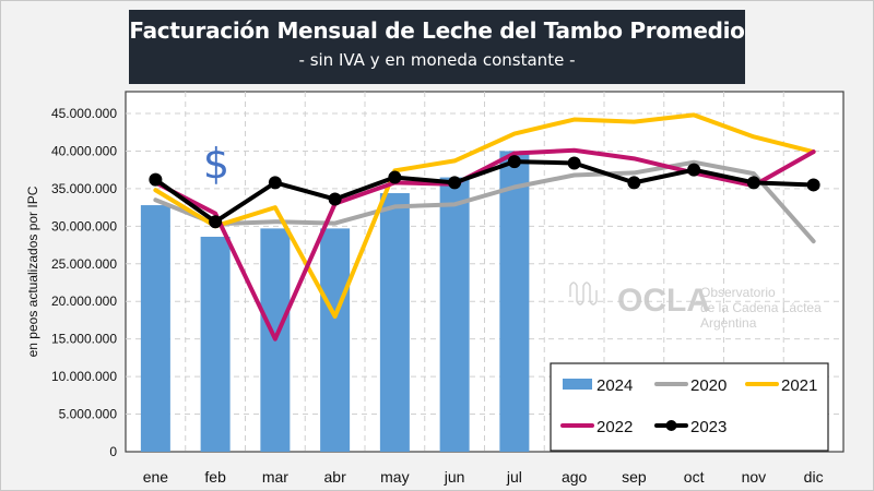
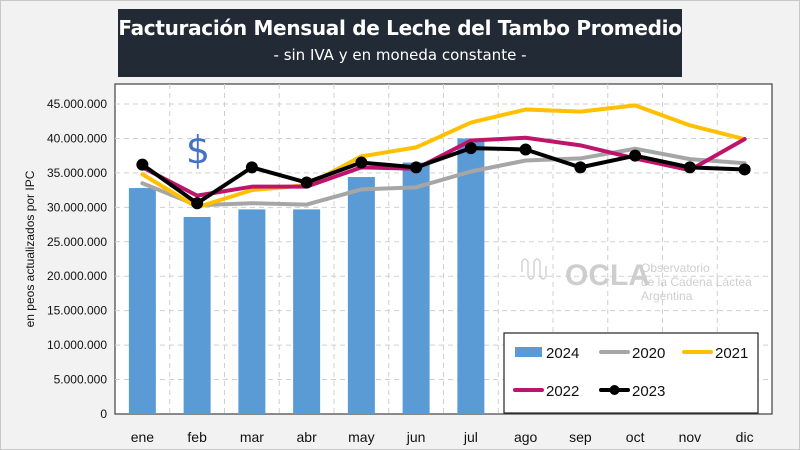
2022/mar: 15000000 -> 33000000
2021/abr: 18000000 -> 33000000
2020/dic: 28000000 -> 36000000
